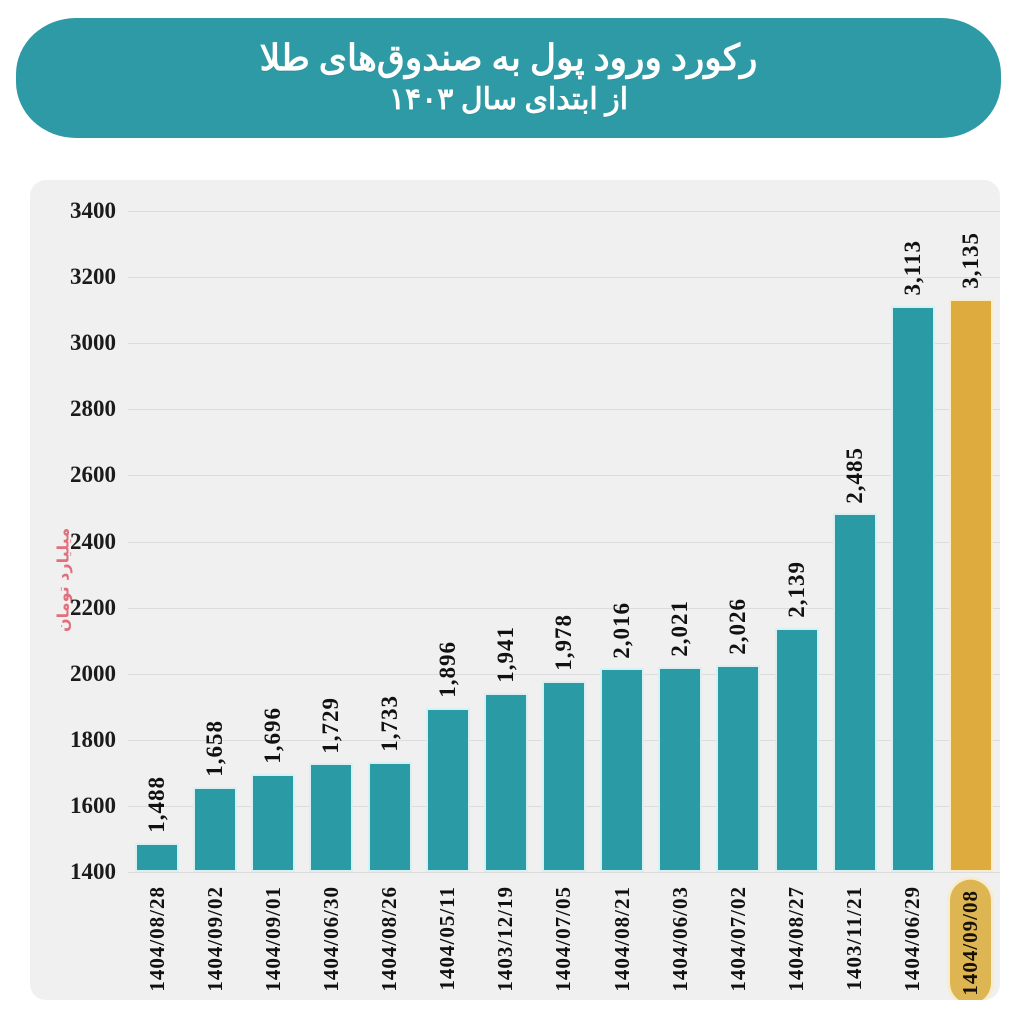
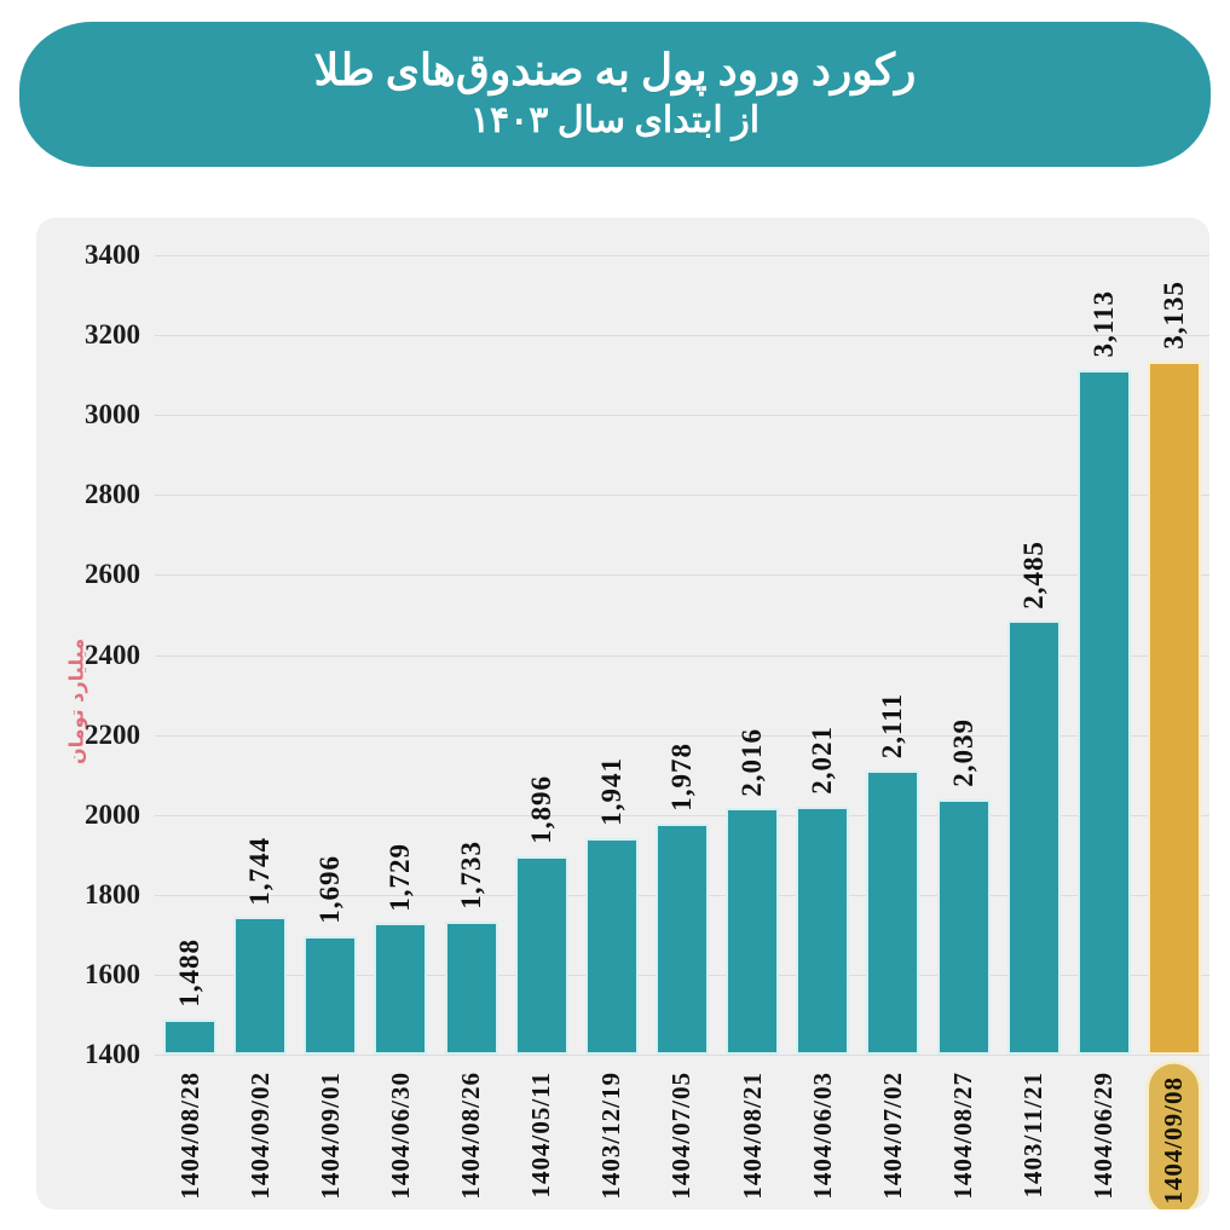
1404/09/02: 1,658 -> 1,744
1404/07/02: 2,026 -> 2,111
1404/08/27: 2,139 -> 2,039
